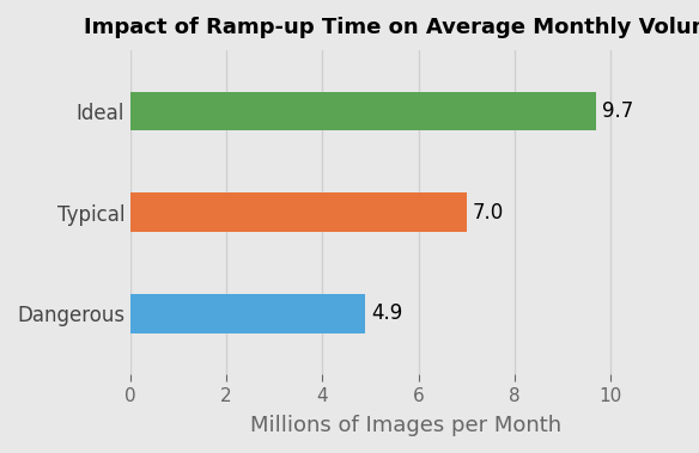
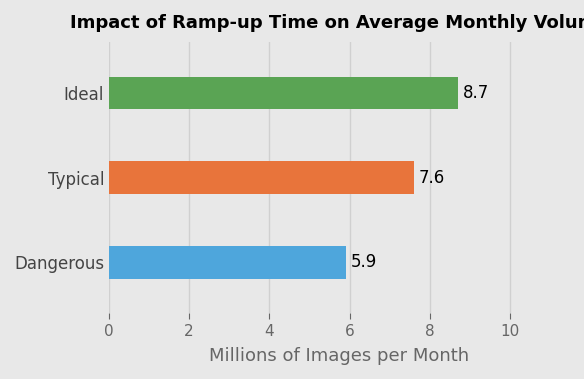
Ideal: 9.7 -> 8.7
Typical: 7.0 -> 7.6
Dangerous: 4.9 -> 5.9
